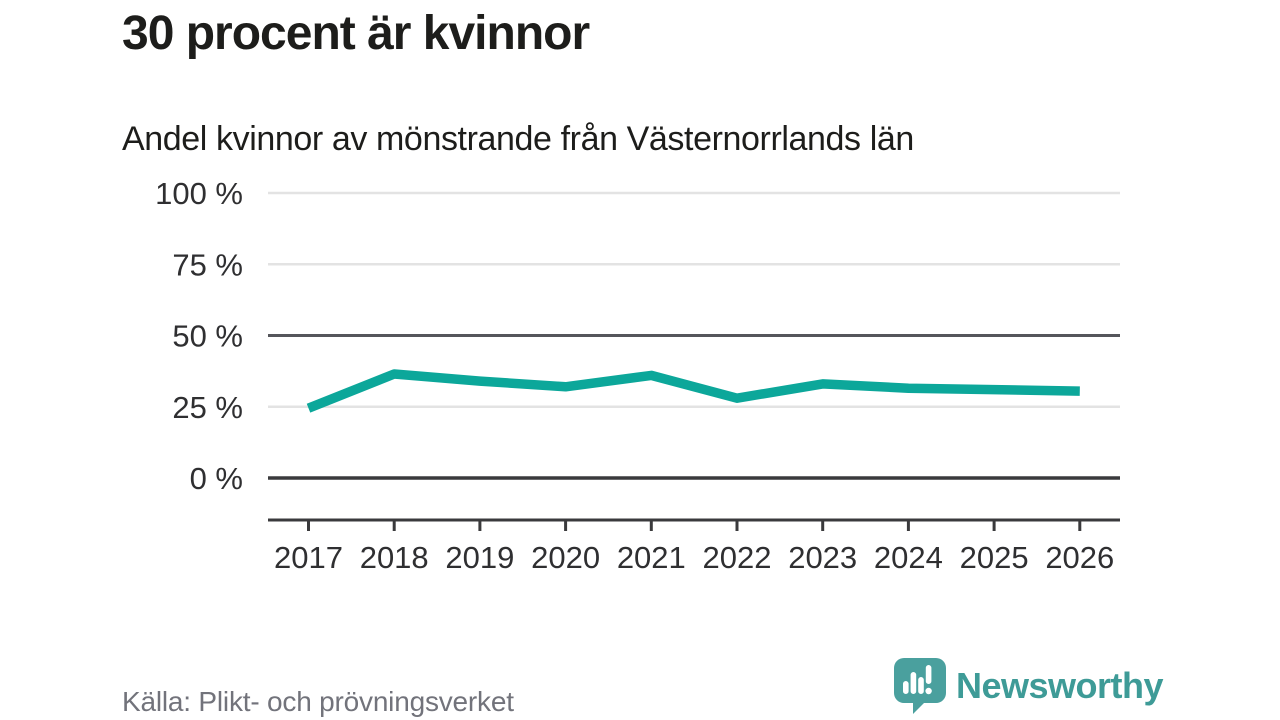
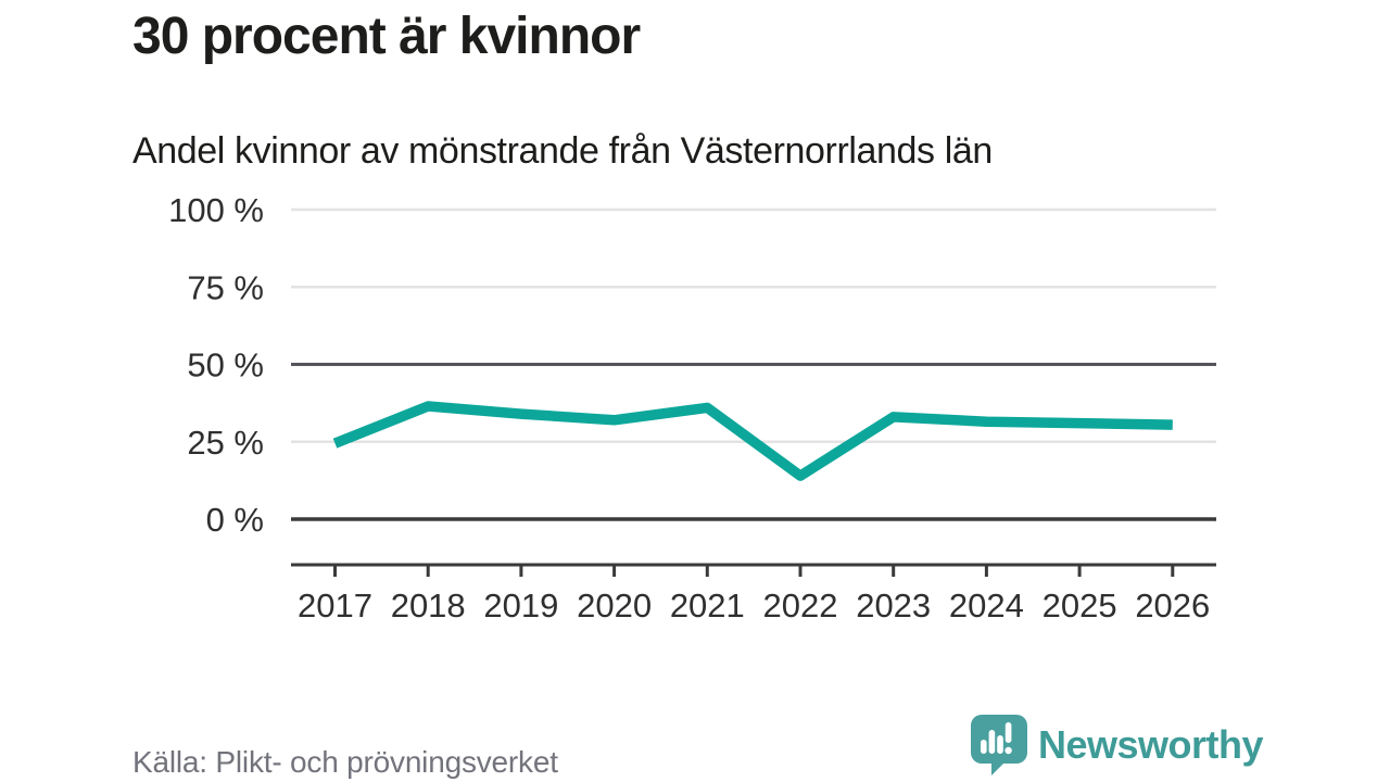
2022: 28% -> 14%
